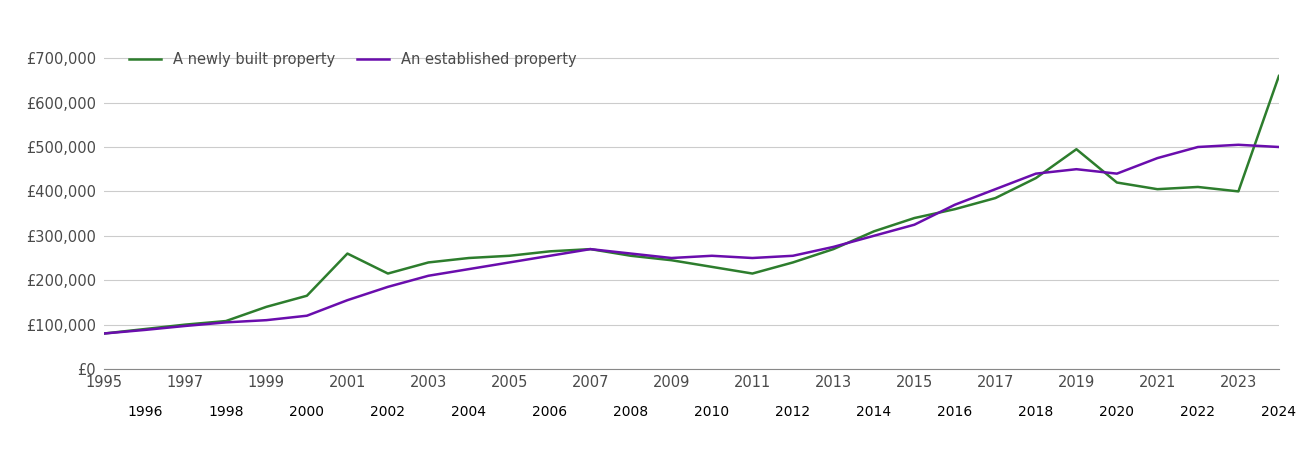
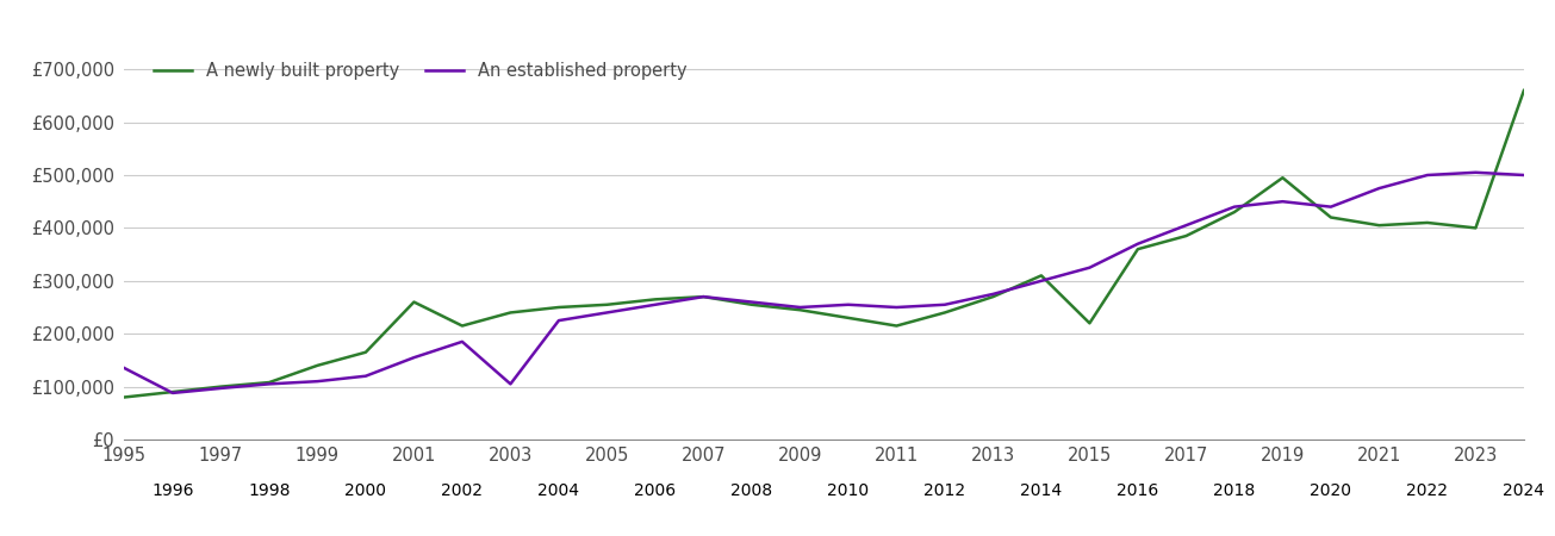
An established property/1995: £80,000 -> £135,000
An established property/2003: £210,000 -> £105,000
A newly built property/2015: £340,000 -> £220,000
